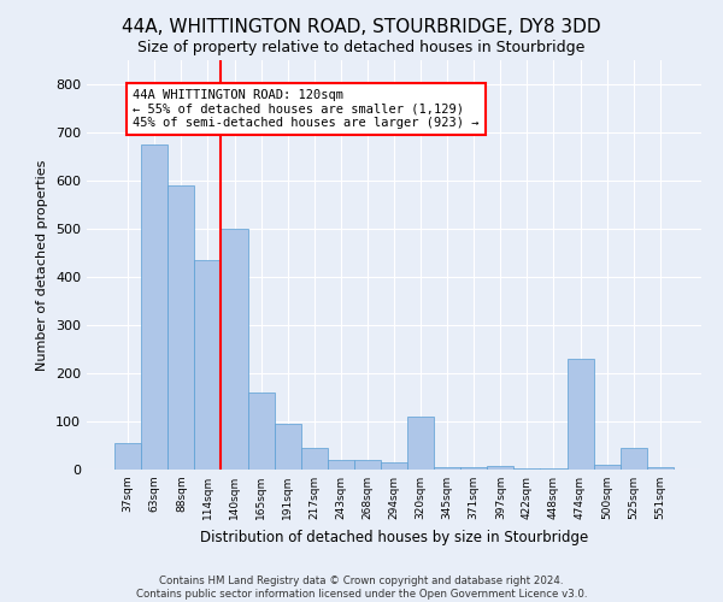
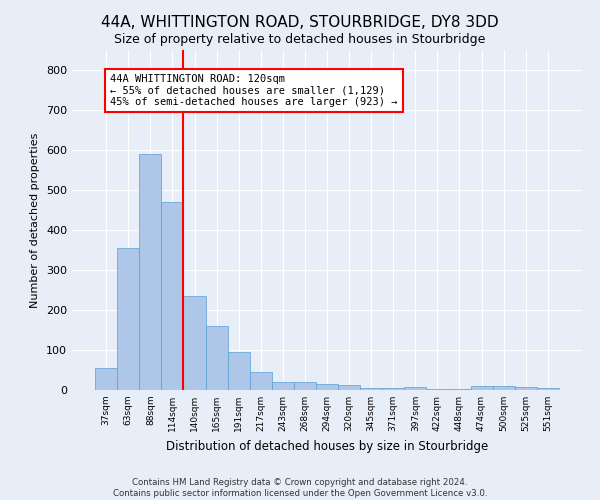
63sqm: 675 -> 355
114sqm: 435 -> 470
140sqm: 500 -> 235
320sqm: 110 -> 12
474sqm: 230 -> 10
525sqm: 45 -> 8
